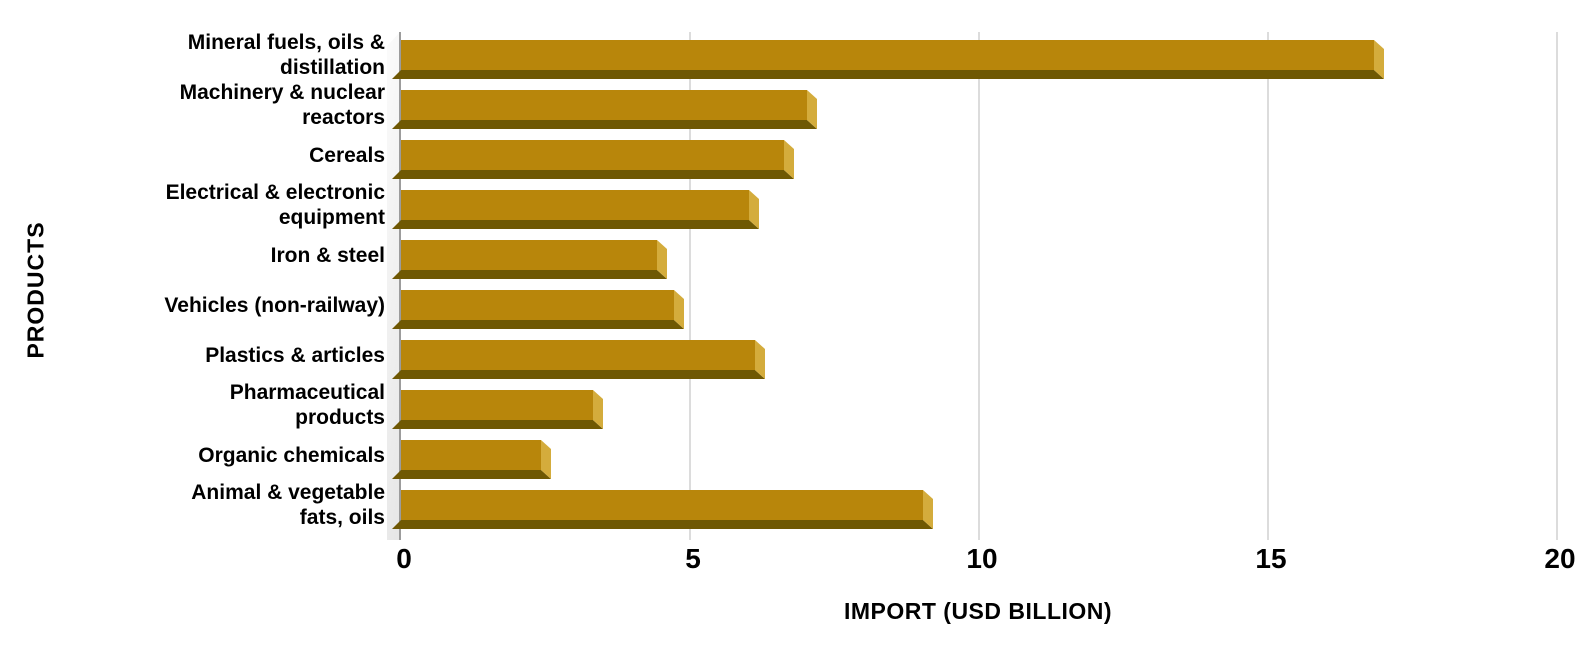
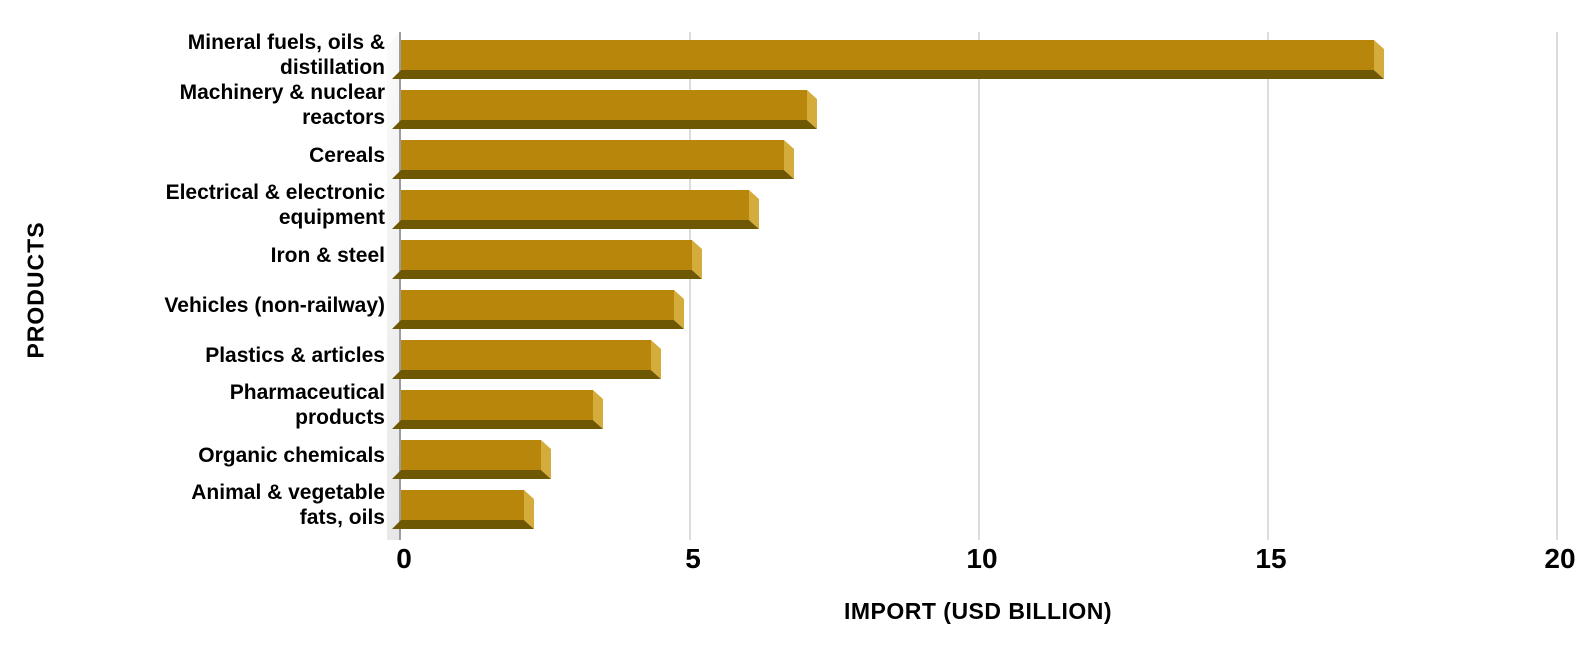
Iron & steel: 4.6 -> 5.2
Plastics & articles: 6.3 -> 4.5
Animal & vegetable fats, oils: 9.2 -> 2.3
